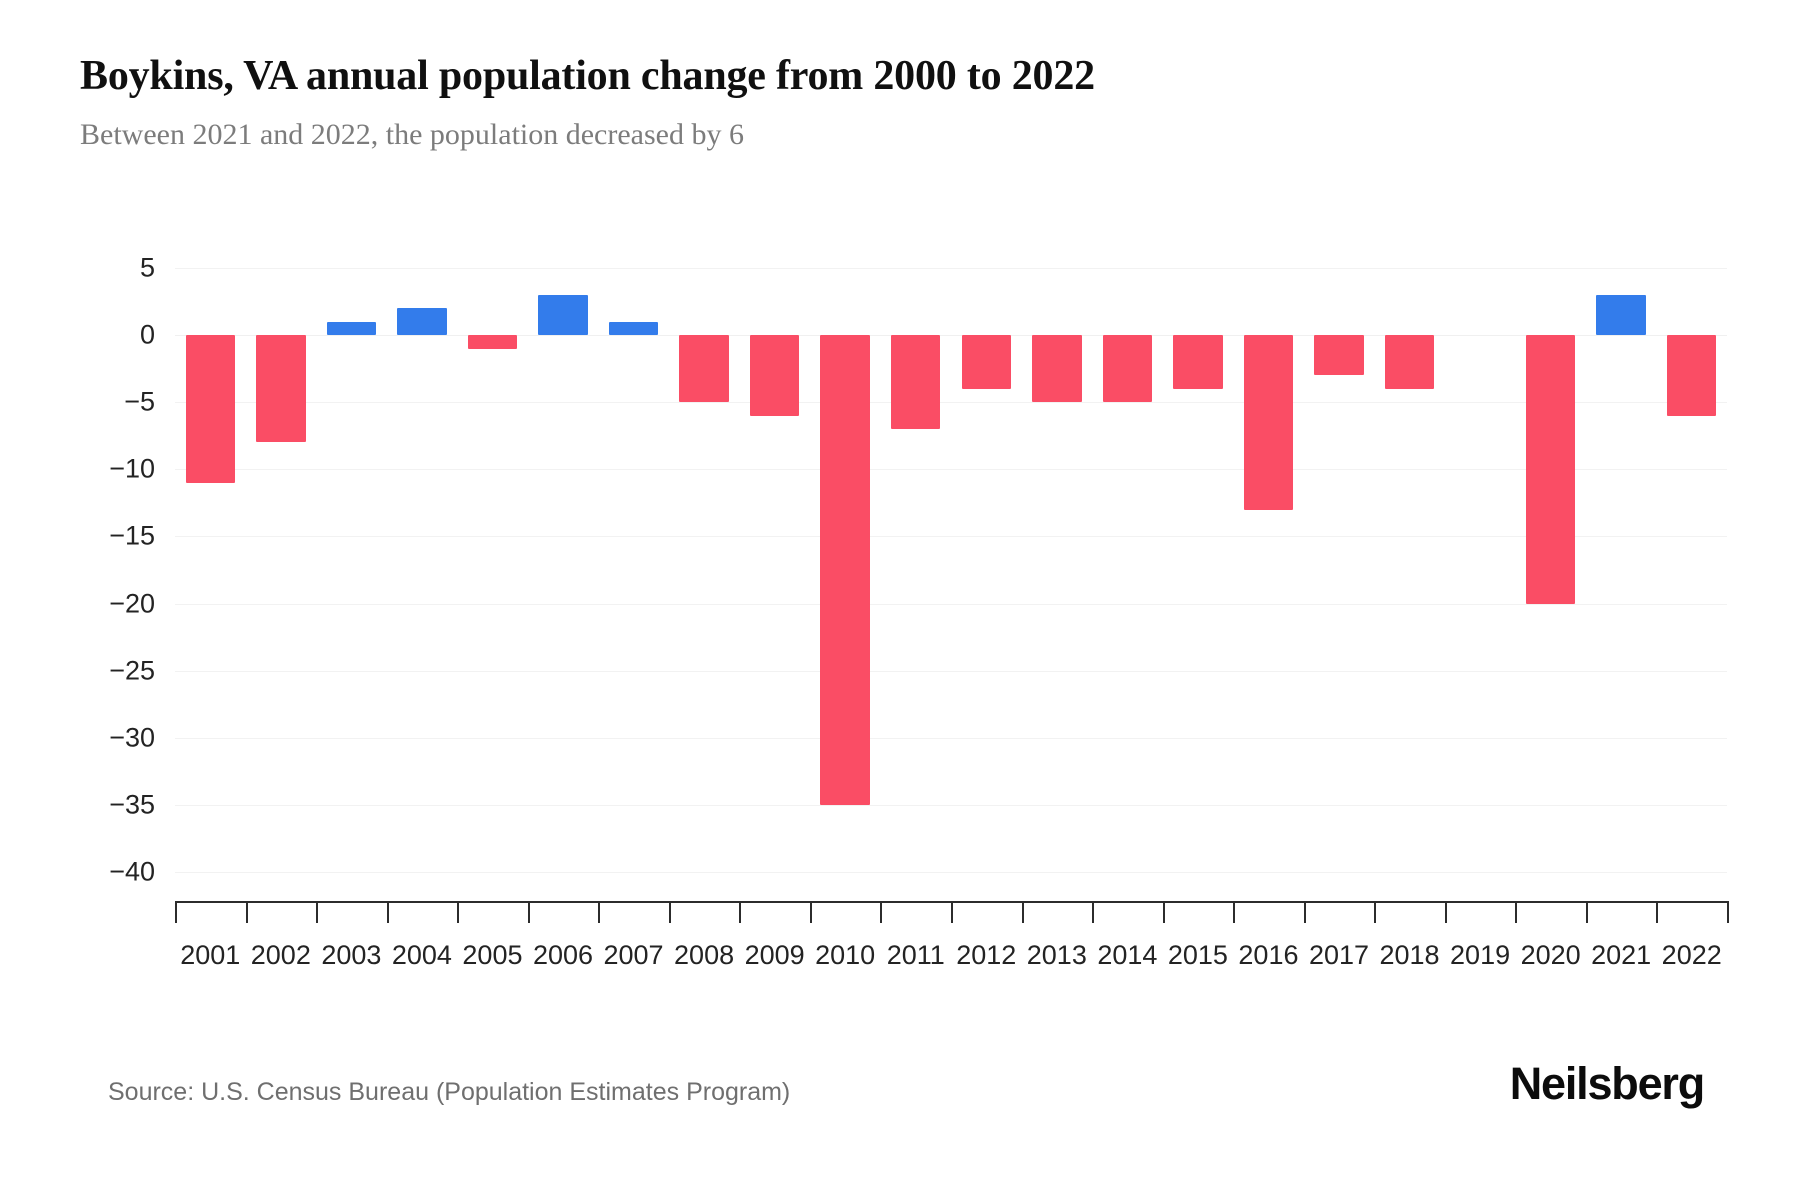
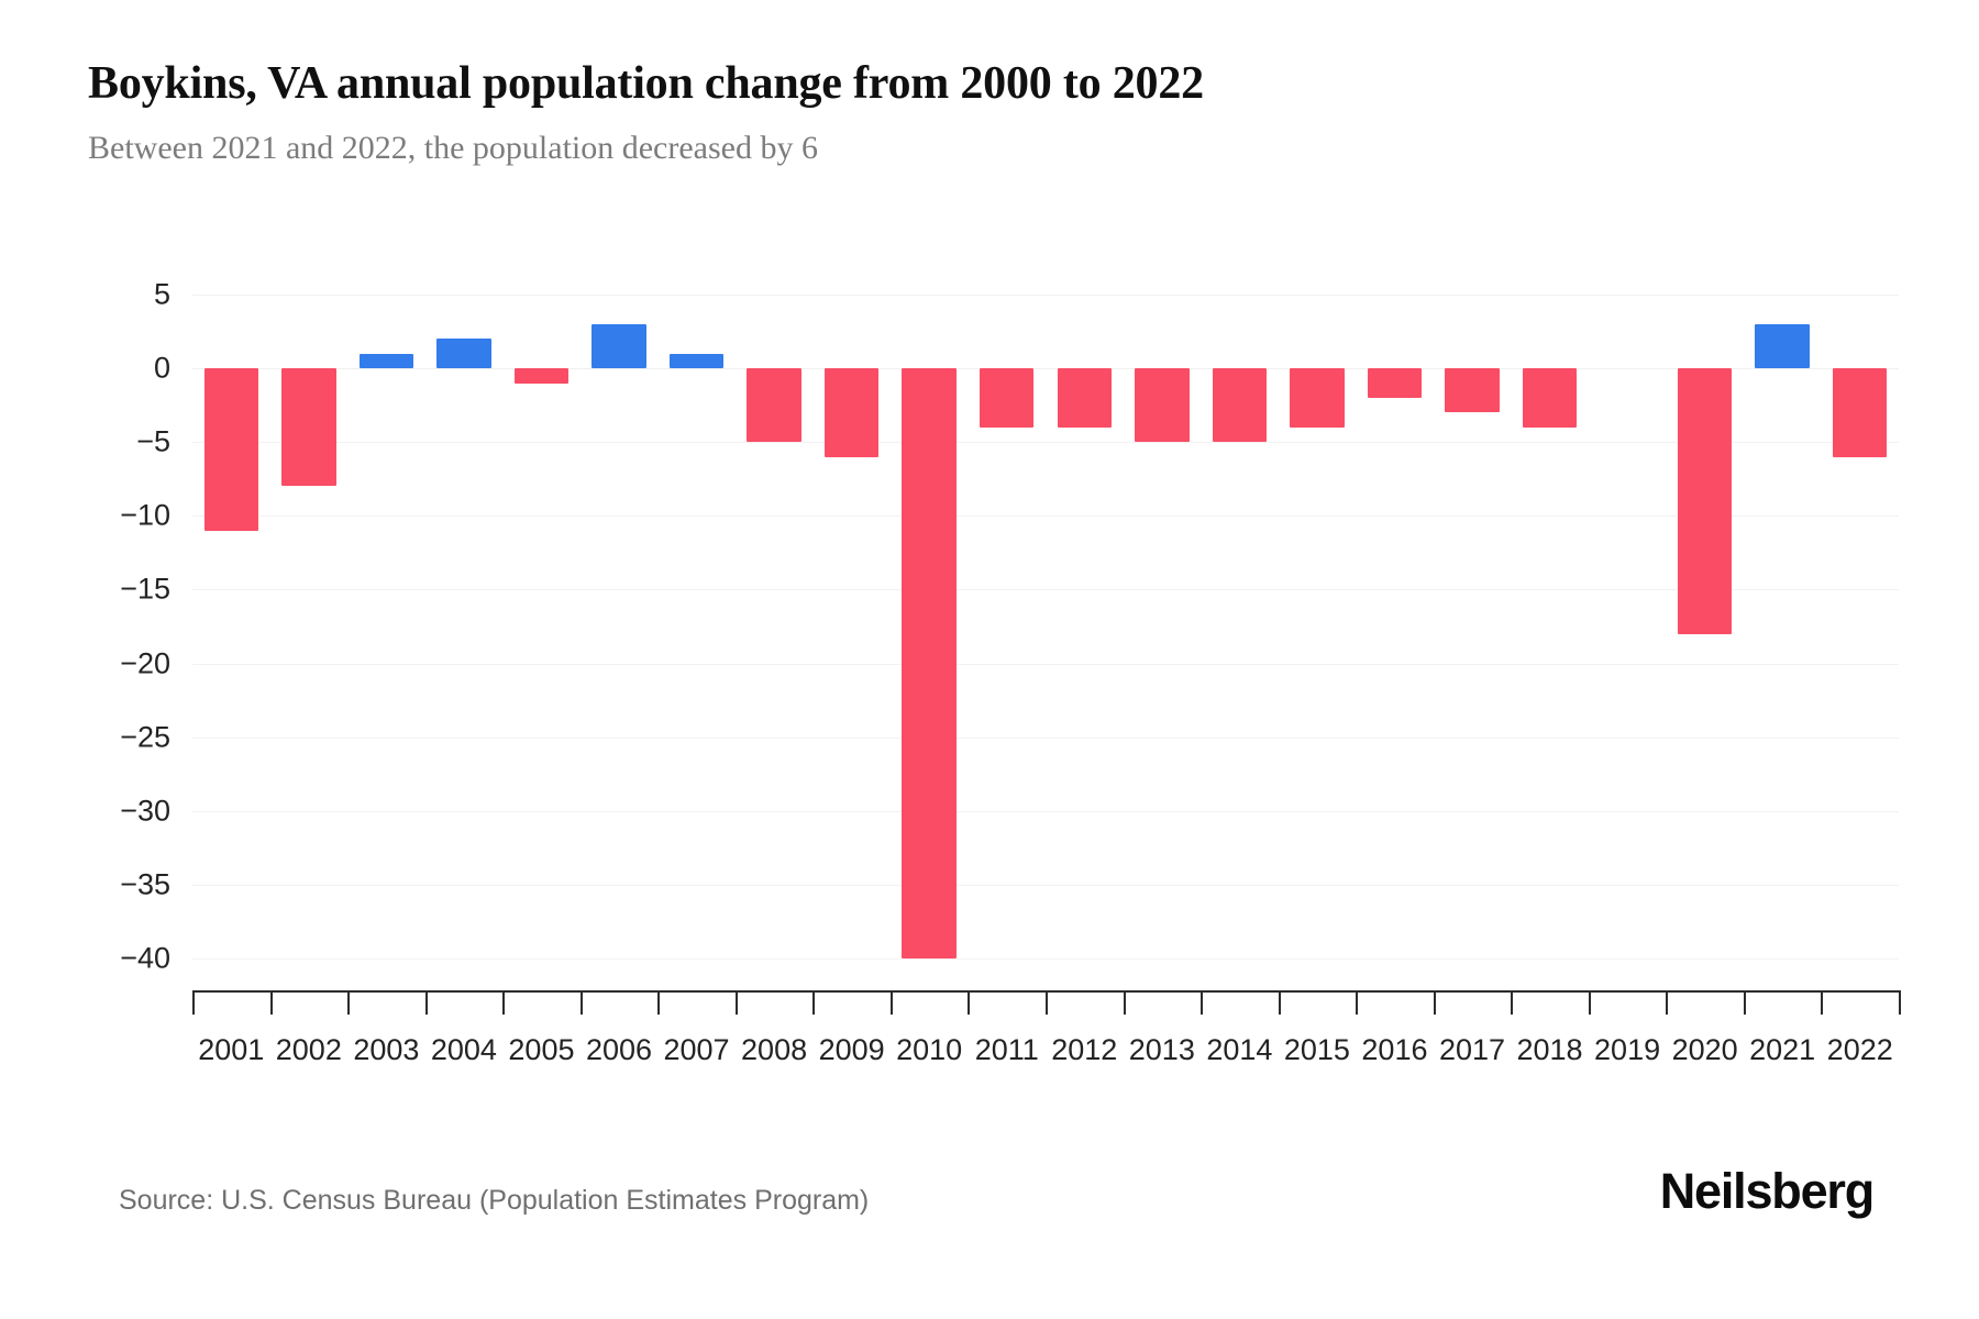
2010: -35 -> -40
2011: -7 -> -4
2016: -13 -> -2
2020: -20 -> -18
